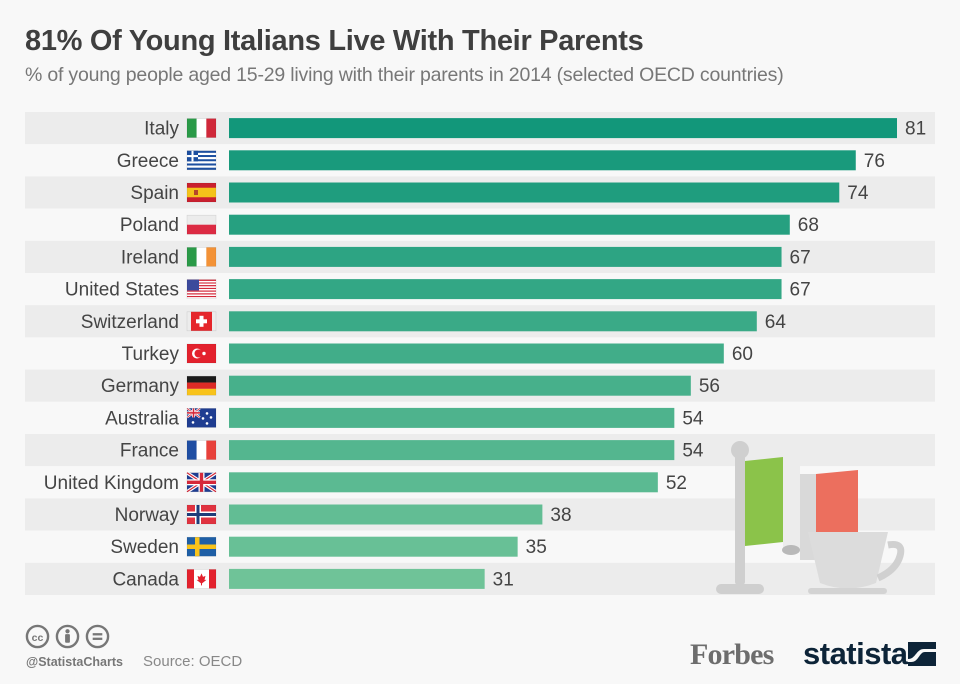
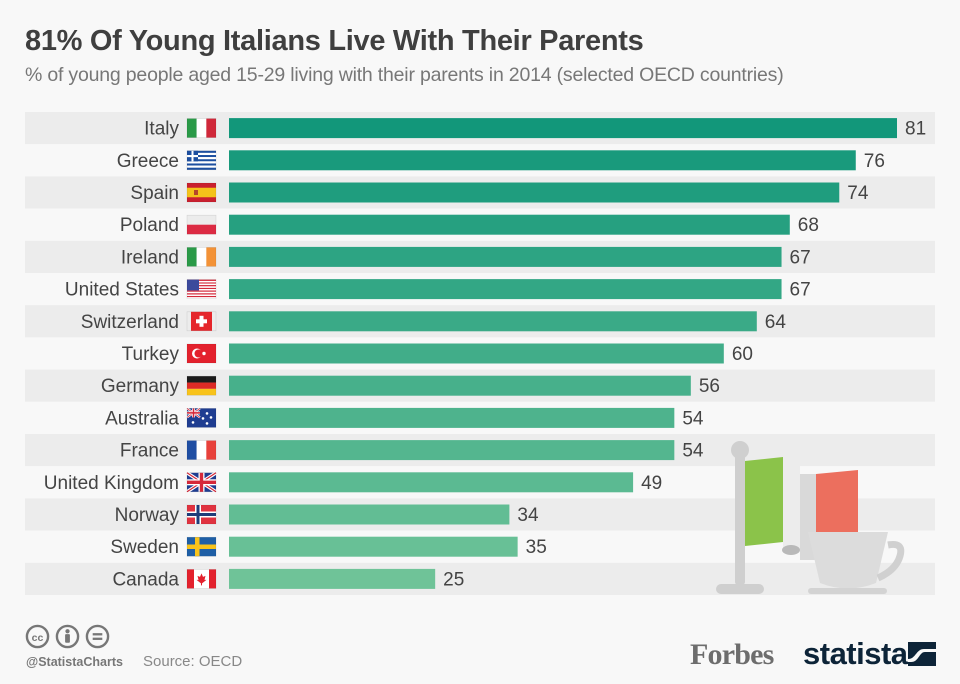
United Kingdom: 52 -> 49
Norway: 38 -> 34
Canada: 31 -> 25
